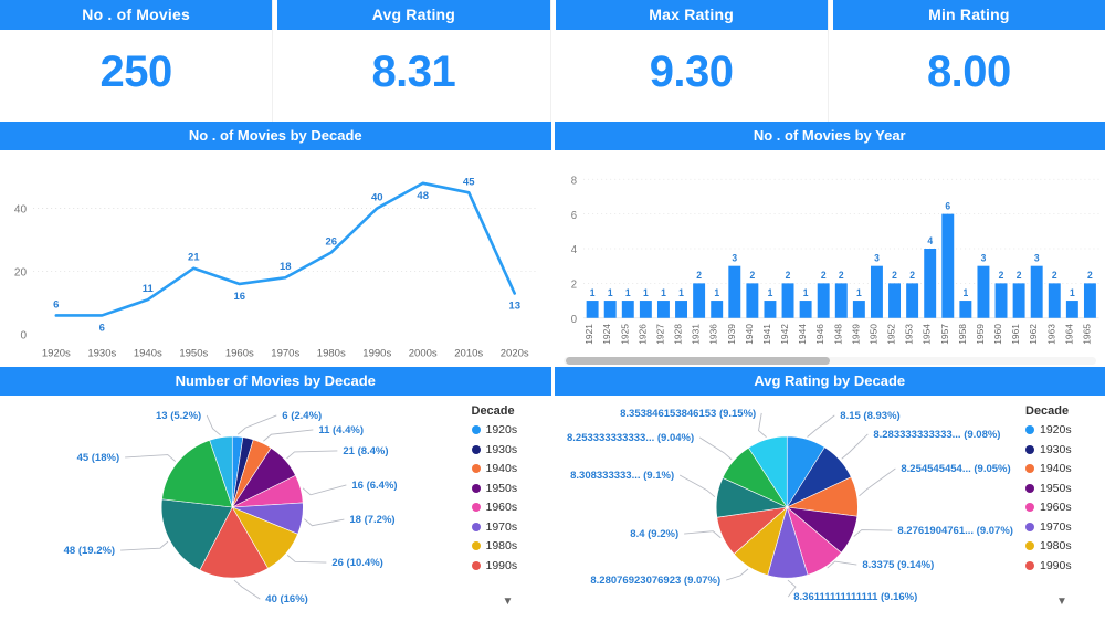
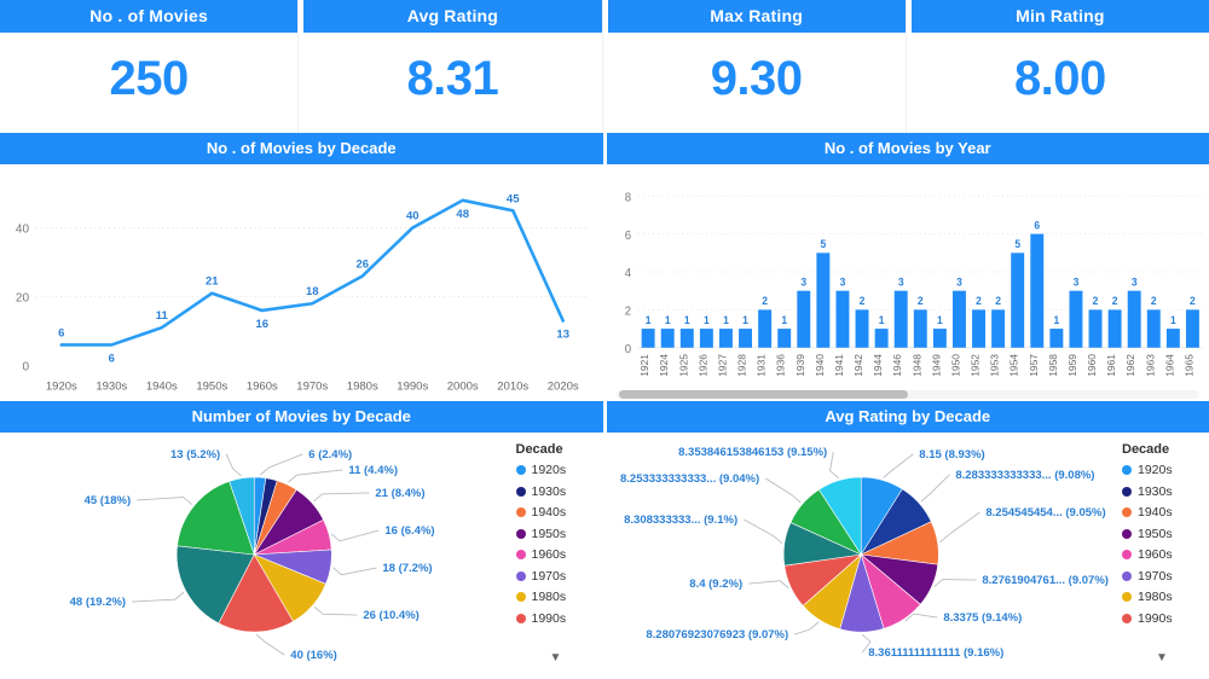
No . of Movies by Year/1940: 2 -> 5
No . of Movies by Year/1941: 1 -> 3
No . of Movies by Year/1946: 2 -> 3
No . of Movies by Year/1954: 4 -> 5
